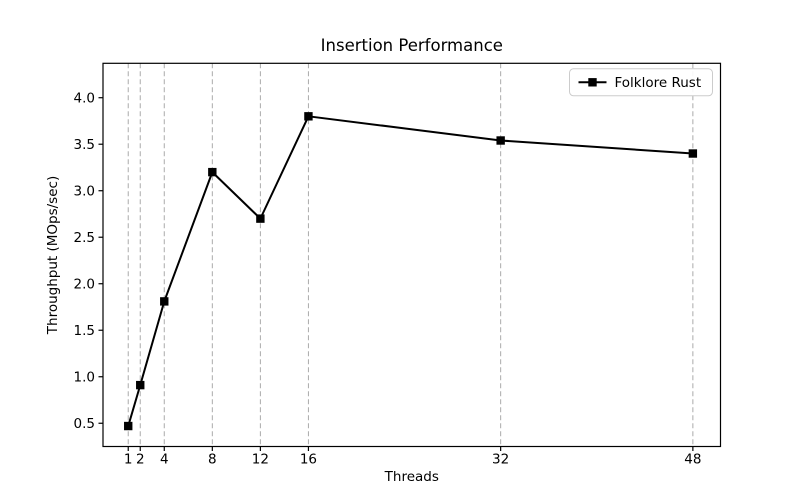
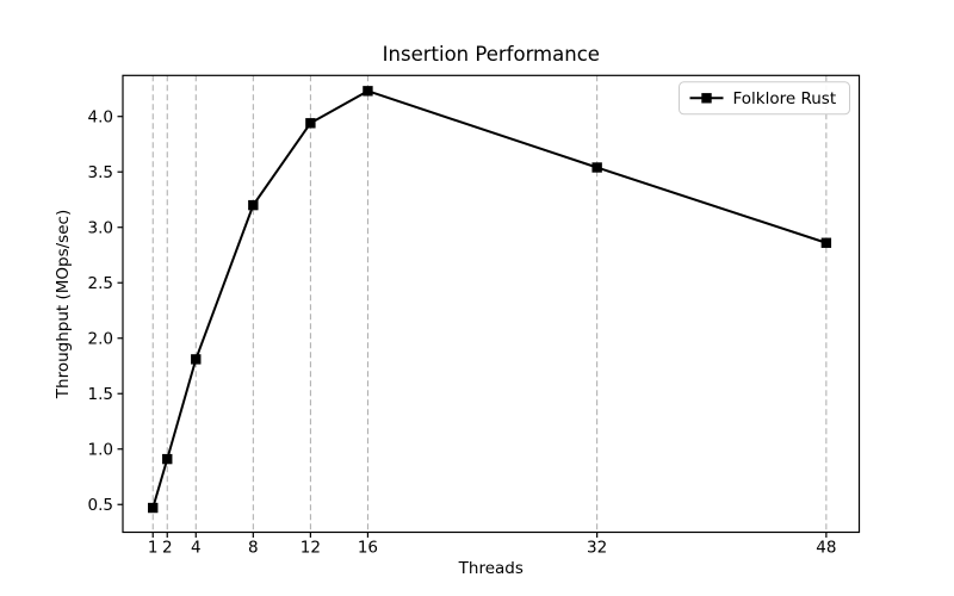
12: 2.7 -> 3.9
16: 3.8 -> 4.2
48: 3.4 -> 2.9
